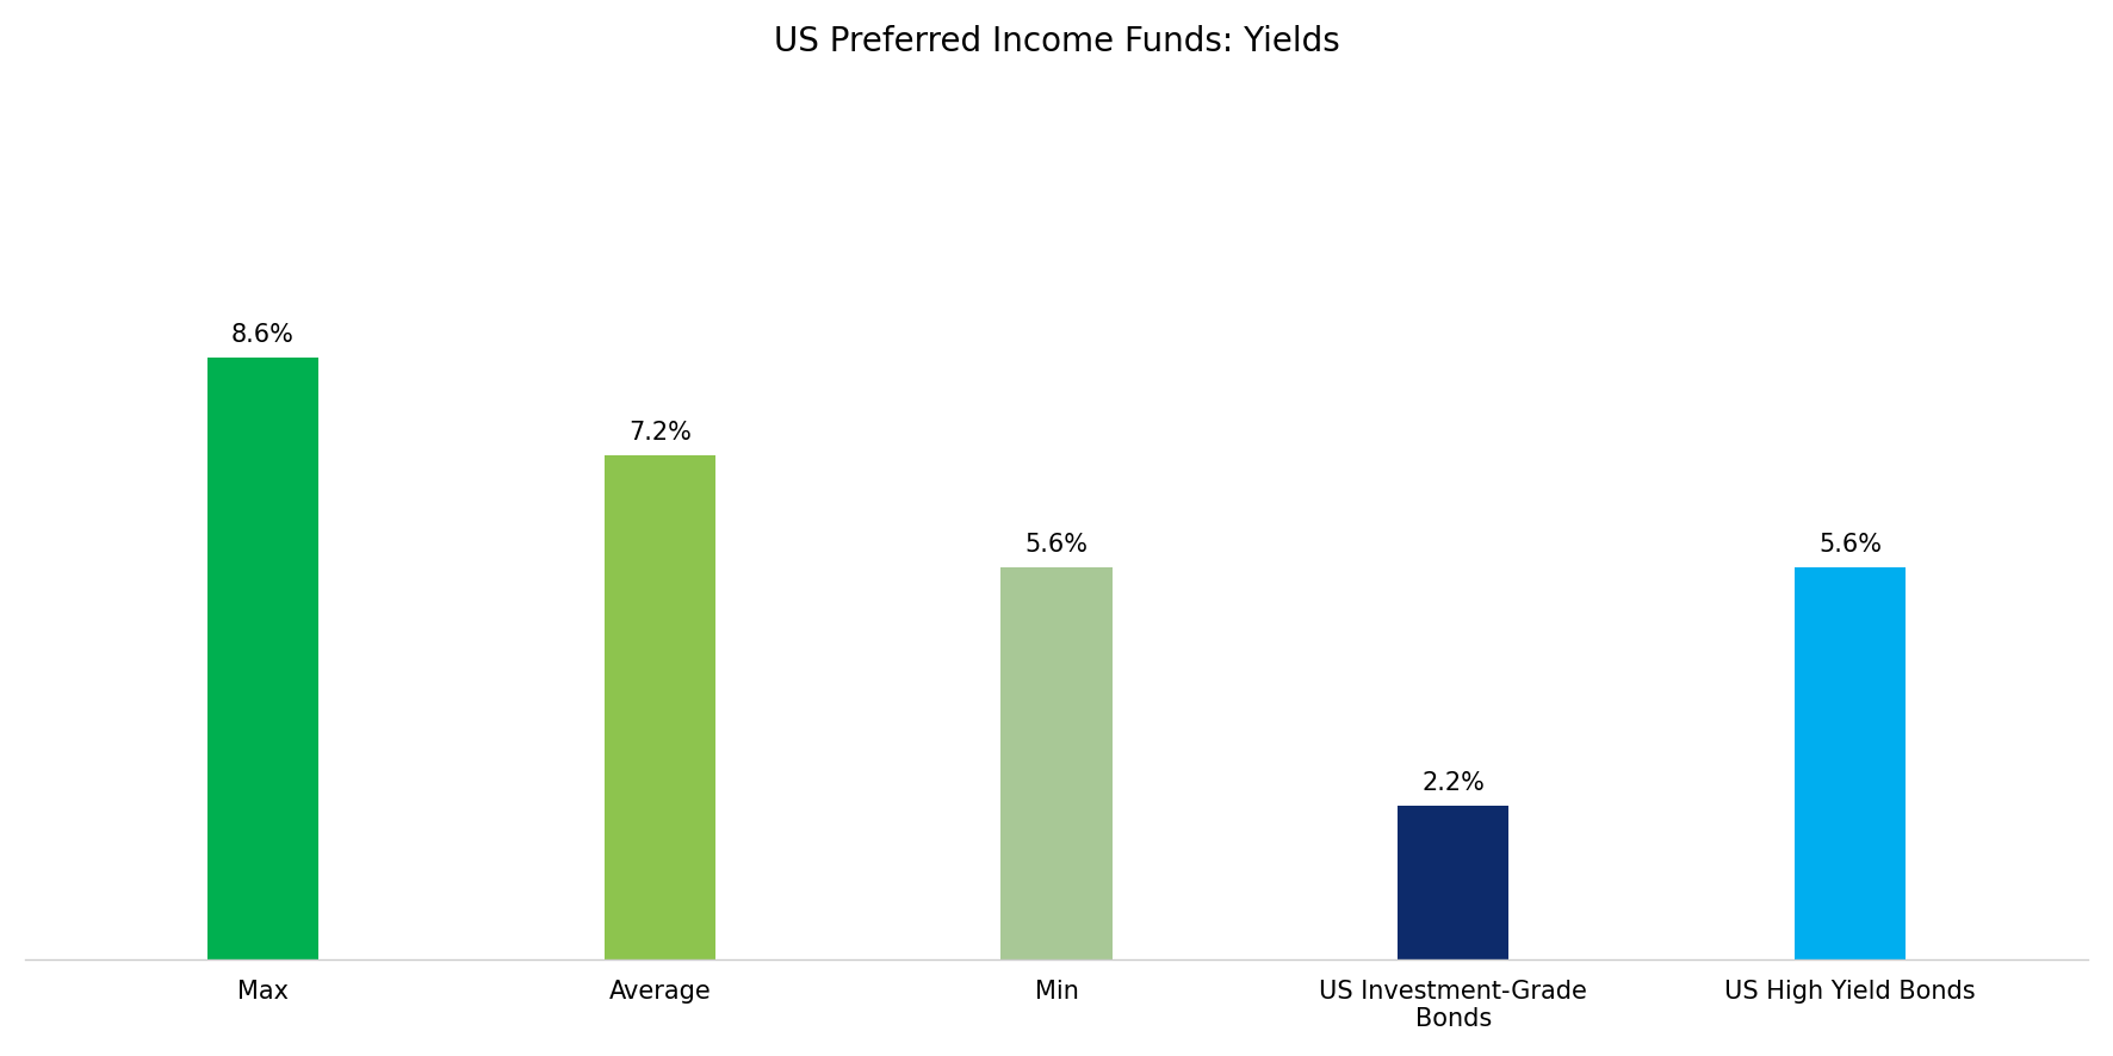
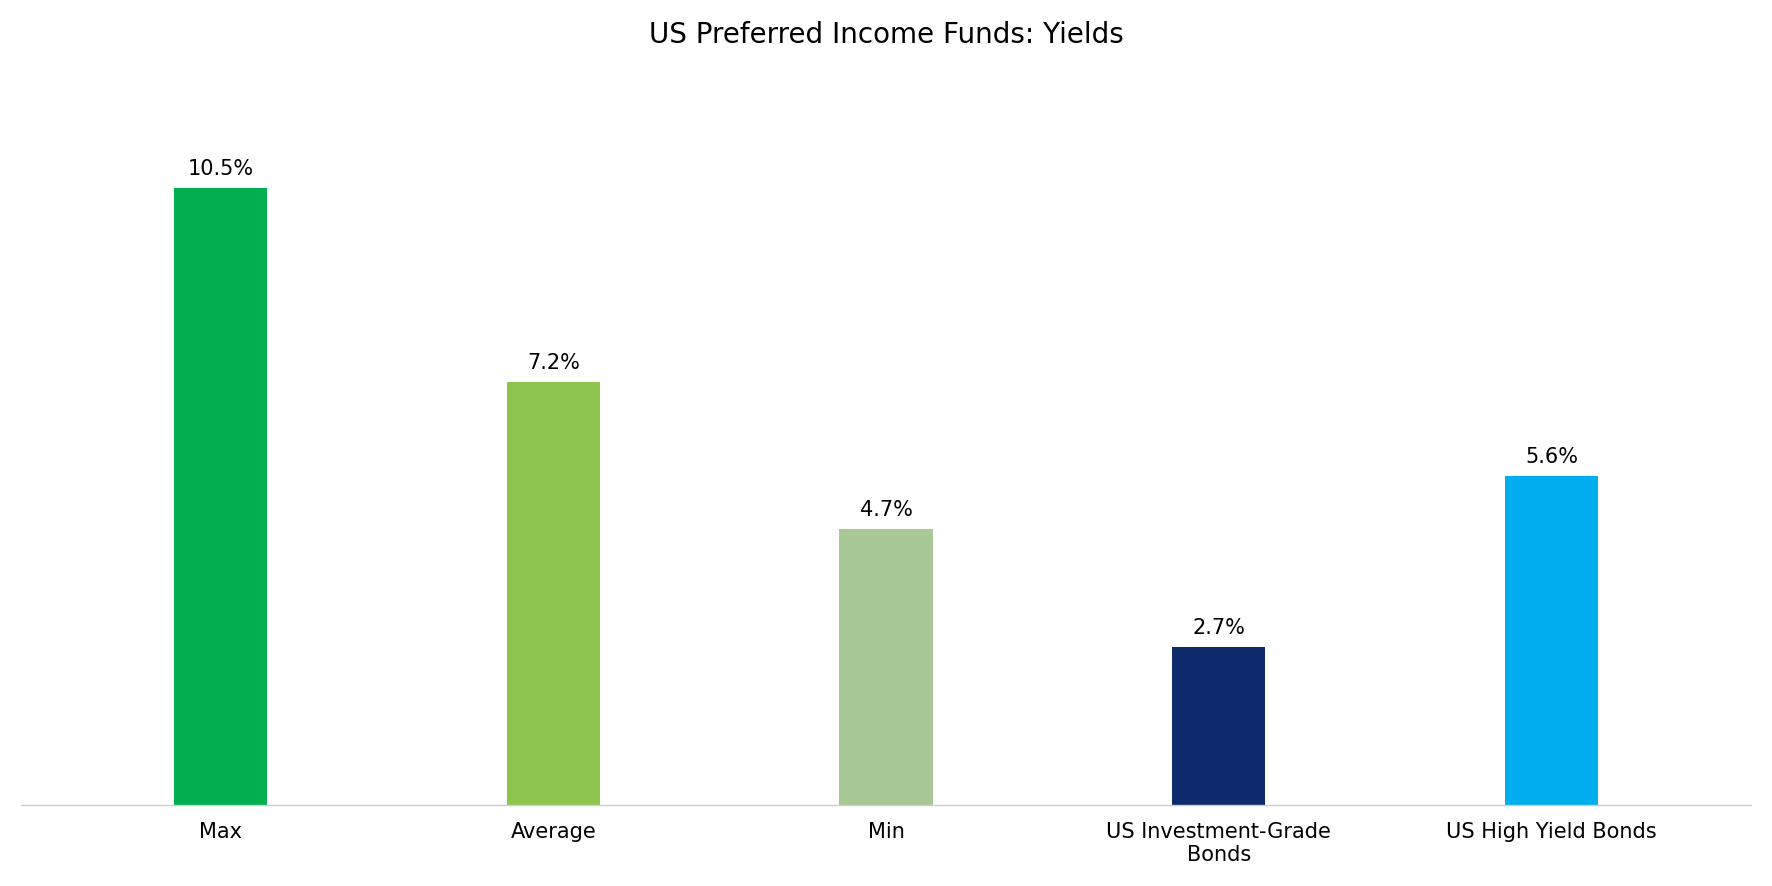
Max: 8.6% -> 10.5%
Min: 5.6% -> 4.7%
US Investment-Grade Bonds: 2.2% -> 2.7%
